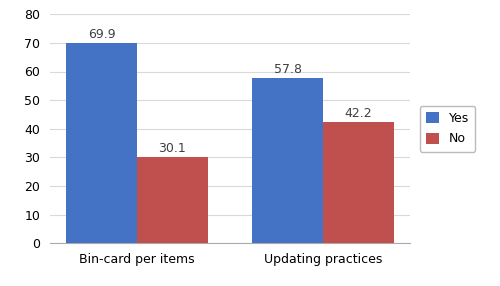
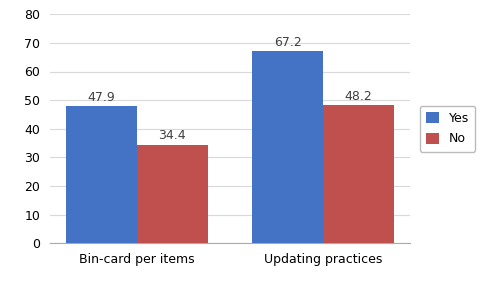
Yes/Bin-card per items: 69.9 -> 47.9
No/Bin-card per items: 30.1 -> 34.4
Yes/Updating practices: 57.8 -> 67.2
No/Updating practices: 42.2 -> 48.2
